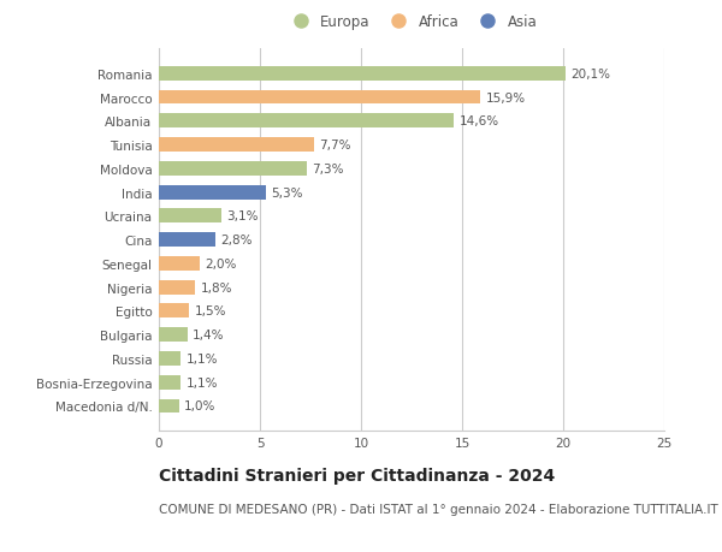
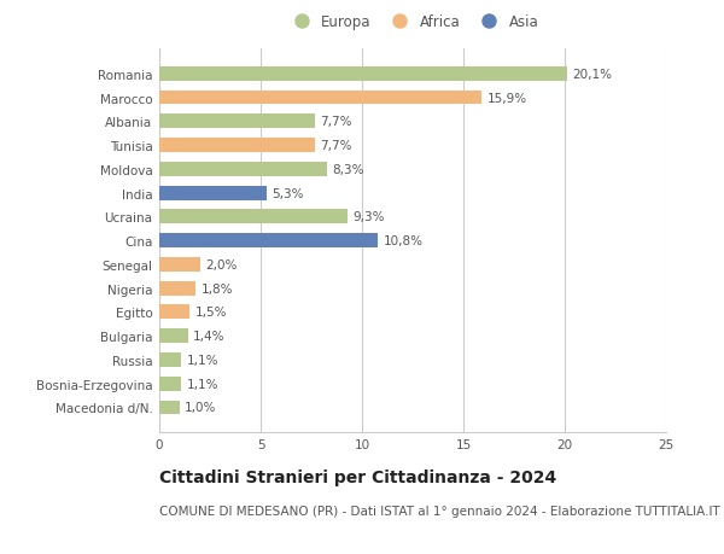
Albania: 14,6% -> 7,7%
Moldova: 7,3% -> 8,3%
Ucraina: 3,1% -> 9,3%
Cina: 2,8% -> 10,8%
